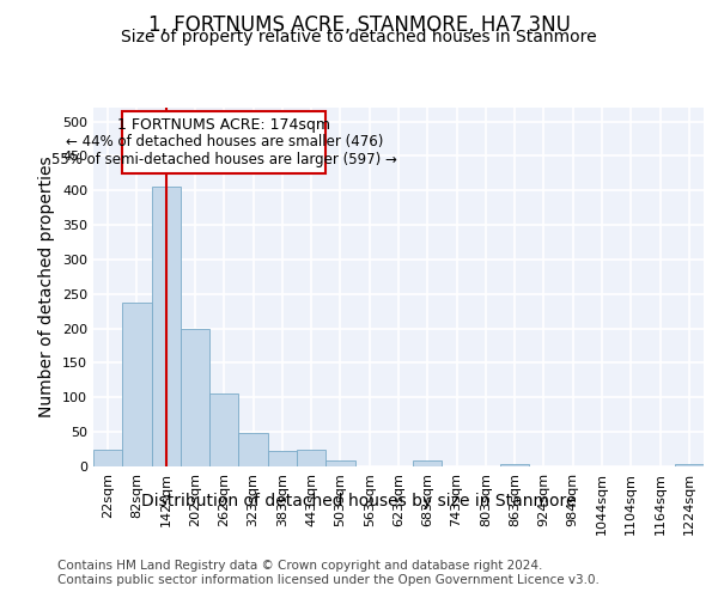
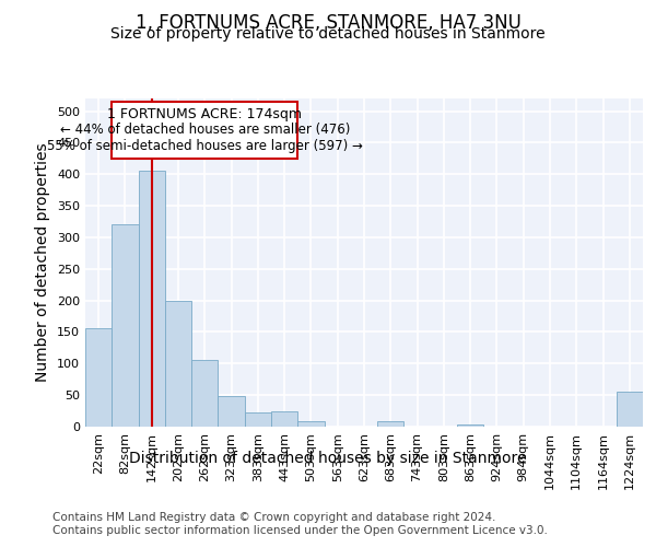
22sqm: 25 -> 156
82sqm: 237 -> 320
1224sqm: 4 -> 56
